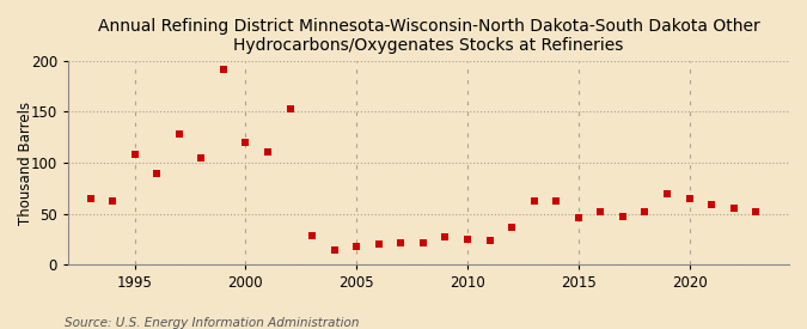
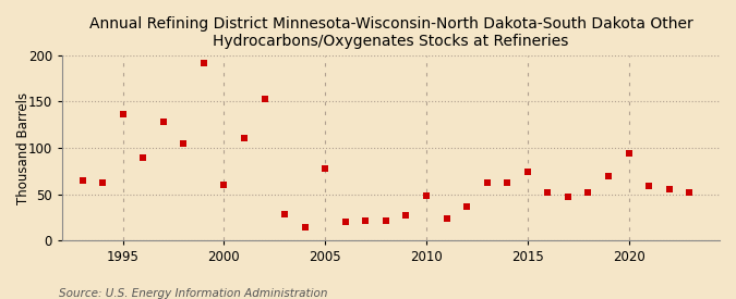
1995: 108 -> 136
2000: 120 -> 60
2005: 18 -> 78
2010: 25 -> 48
2015: 46 -> 74
2020: 65 -> 94
